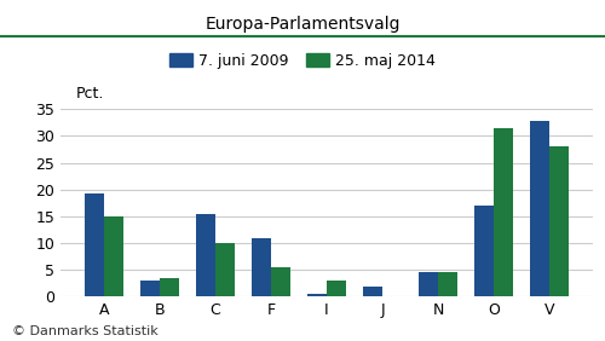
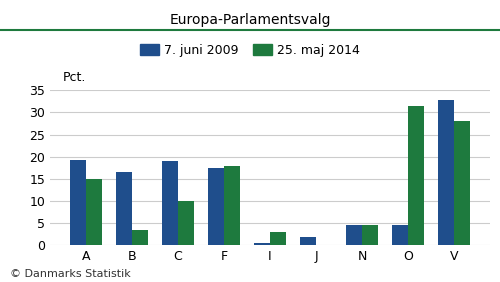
7. juni 2009/B: 3.0 -> 16.5
7. juni 2009/C: 15.5 -> 19.0
7. juni 2009/F: 10.8 -> 17.5
25. maj 2014/F: 5.5 -> 18.0
7. juni 2009/O: 17.0 -> 4.5
